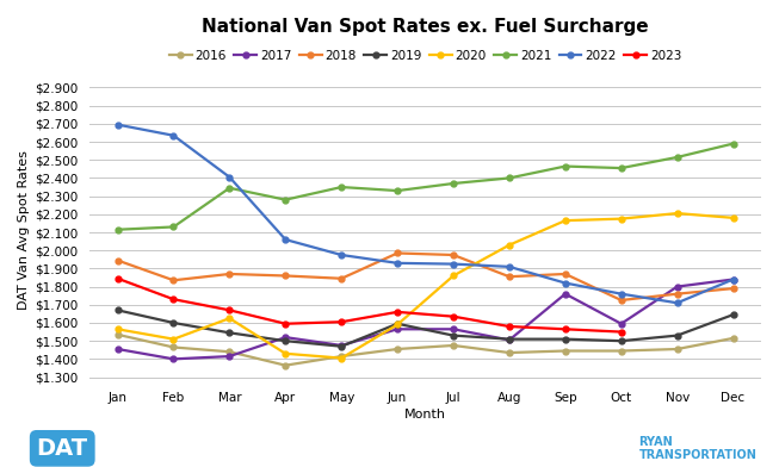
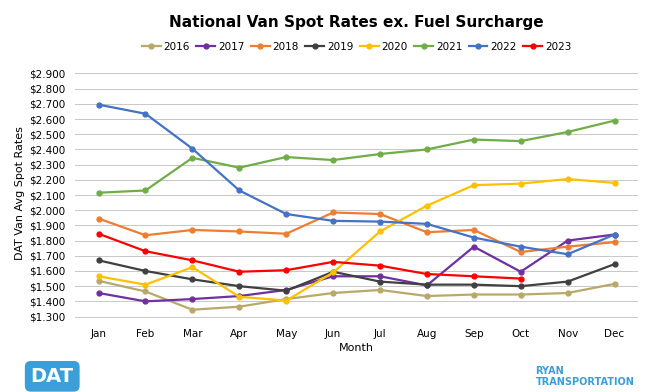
2016/Mar: $1.44 -> $1.34
2017/Apr: $1.52 -> $1.44
2022/Apr: $2.06 -> $2.13
